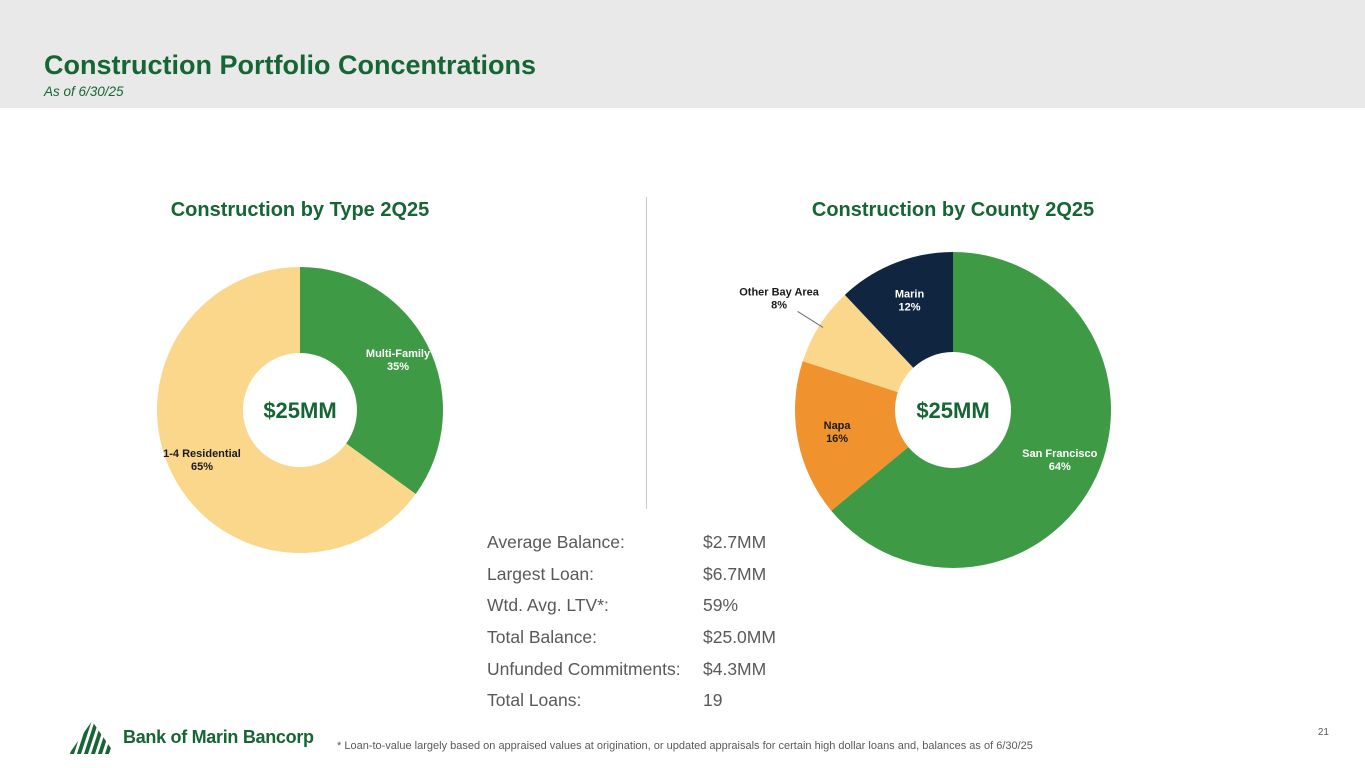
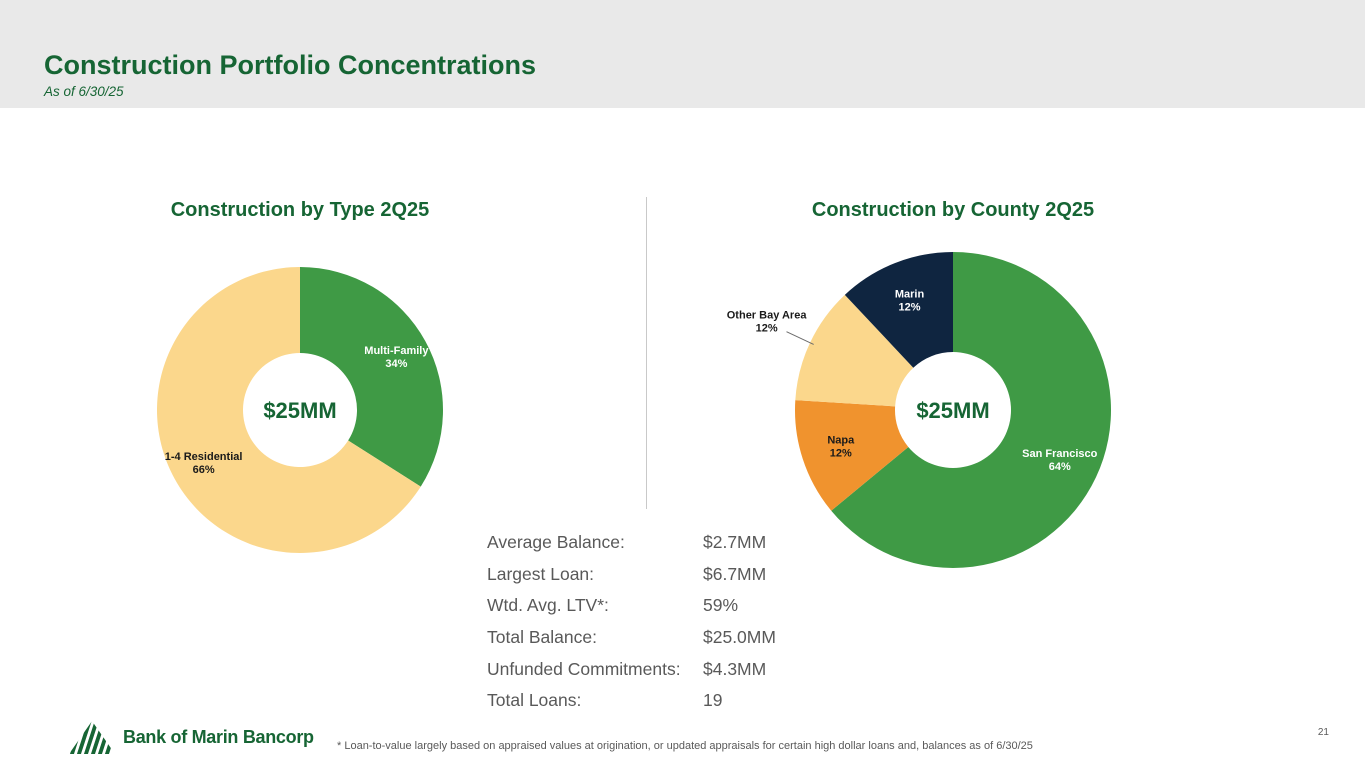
Construction by Type 2Q25/Multi-Family: 35% -> 34%
Construction by Type 2Q25/1-4 Residential: 65% -> 66%
Construction by County 2Q25/Napa: 16% -> 12%
Construction by County 2Q25/Other Bay Area: 8% -> 12%
